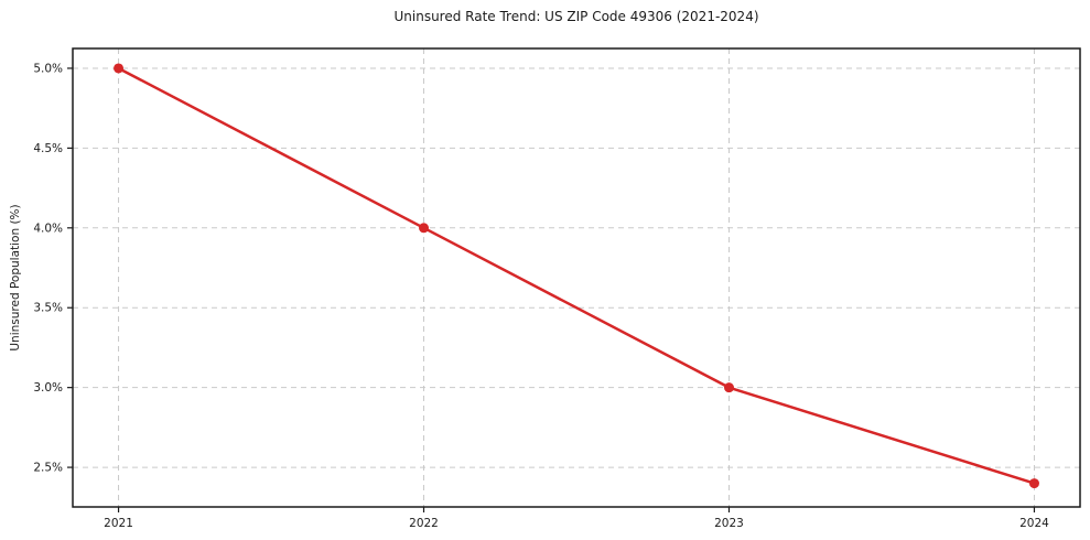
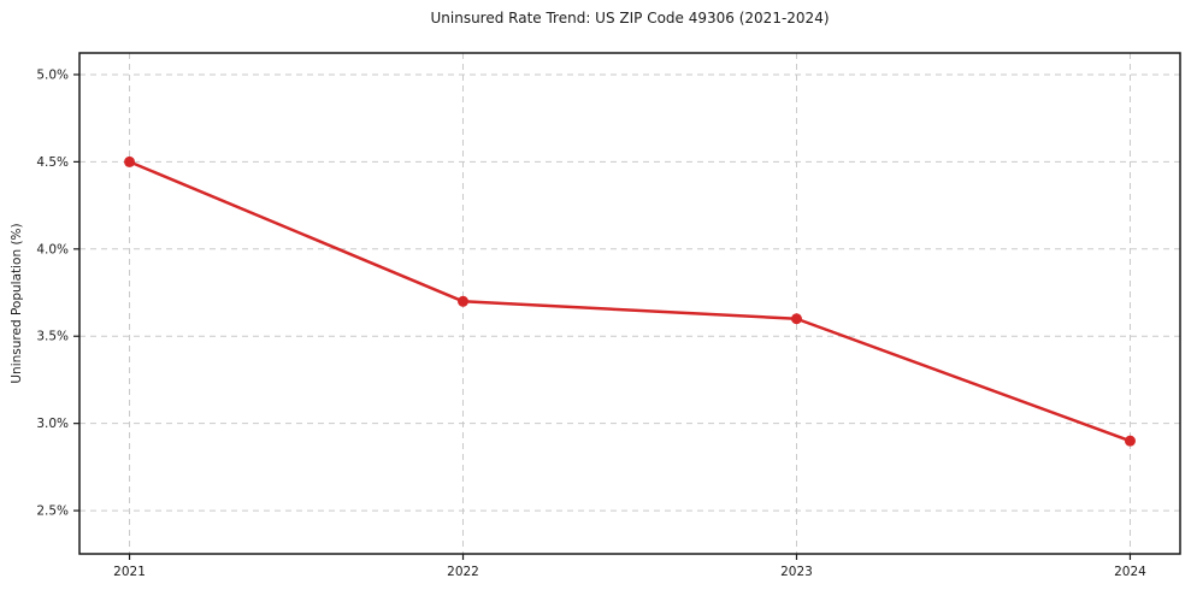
2021: 5.0% -> 4.5%
2022: 4.0% -> 3.7%
2023: 3.0% -> 3.6%
2024: 2.4% -> 2.9%
